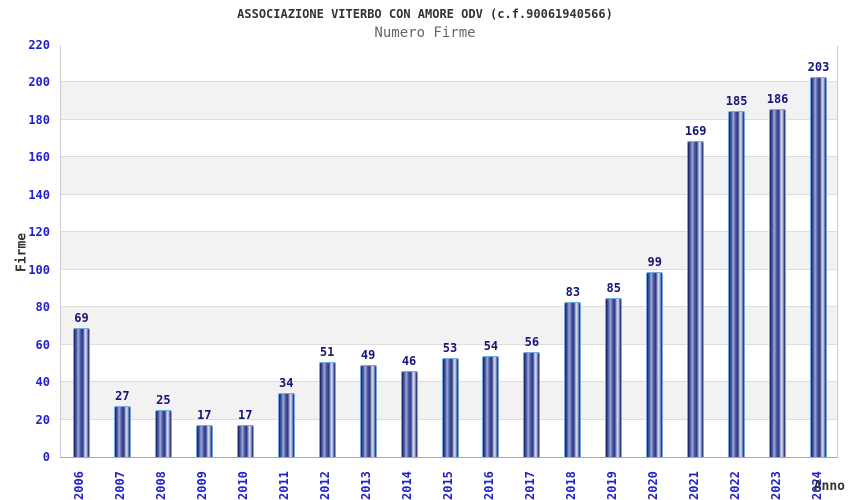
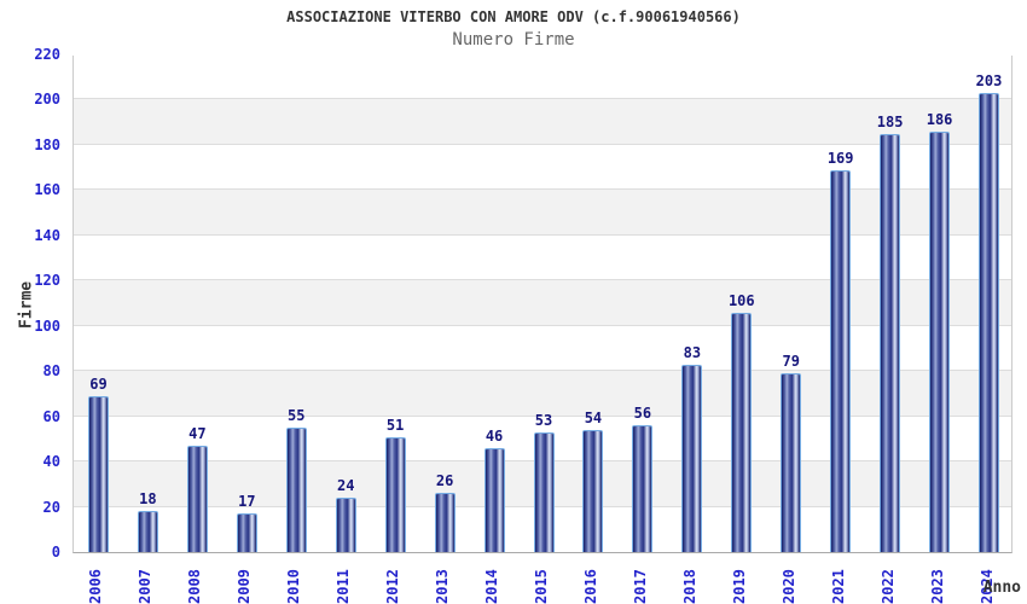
2007: 27 -> 18
2008: 25 -> 47
2010: 17 -> 55
2011: 34 -> 24
2013: 49 -> 26
2019: 85 -> 106
2020: 99 -> 79
